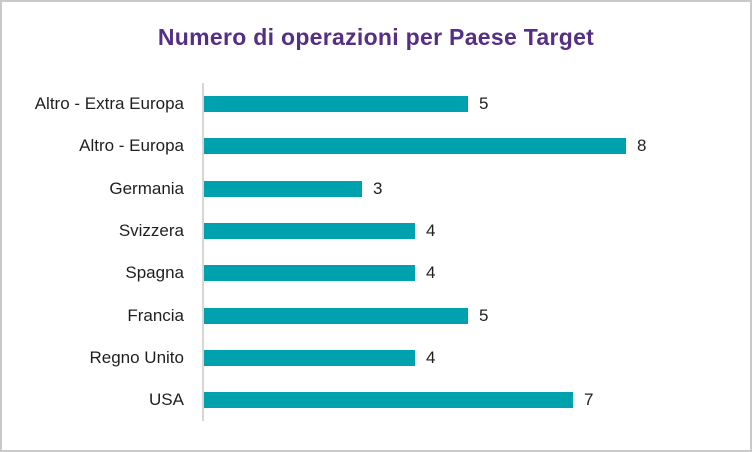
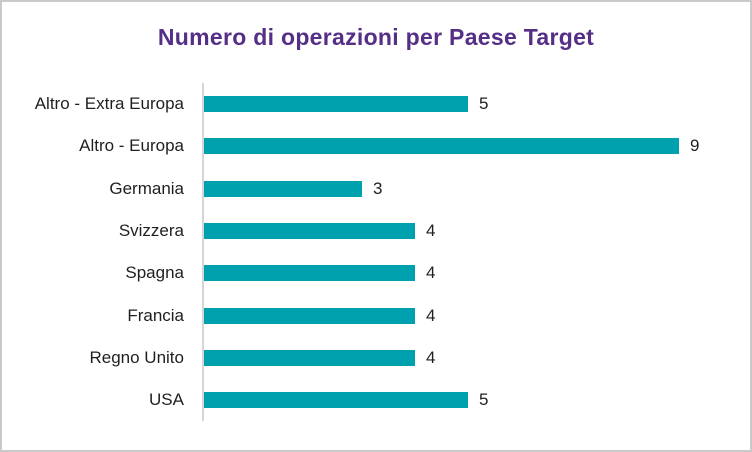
Altro - Europa: 8 -> 9
Francia: 5 -> 4
USA: 7 -> 5
